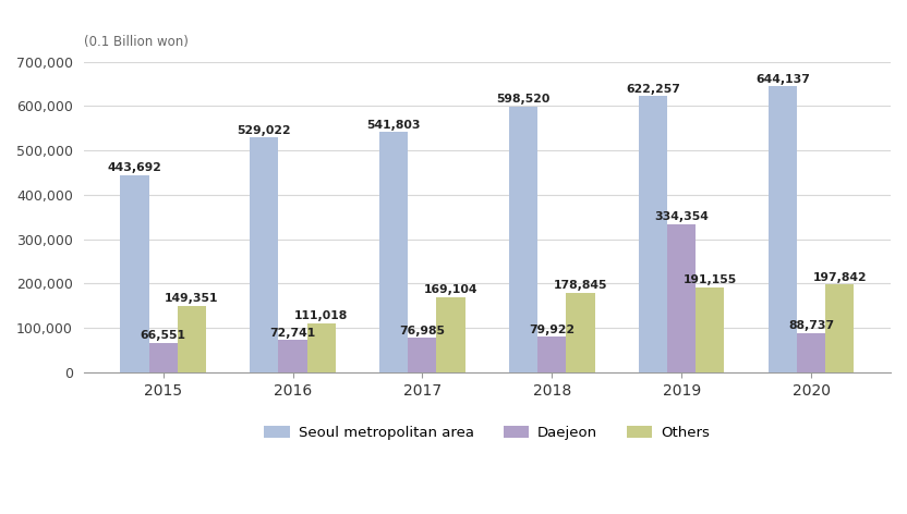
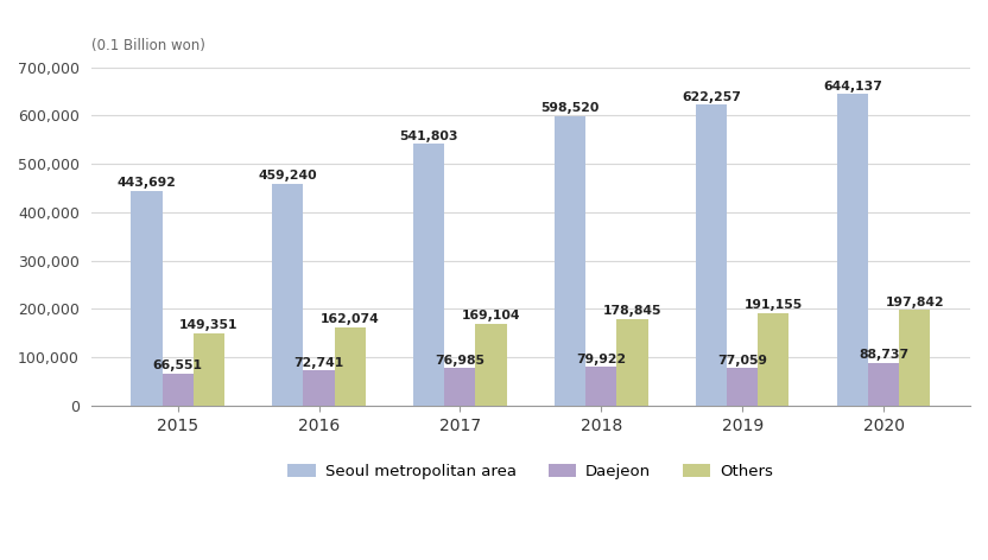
Seoul metropolitan area/2016: 529,022 -> 459,240
Others/2016: 111,018 -> 162,074
Daejeon/2019: 334,354 -> 77,059
